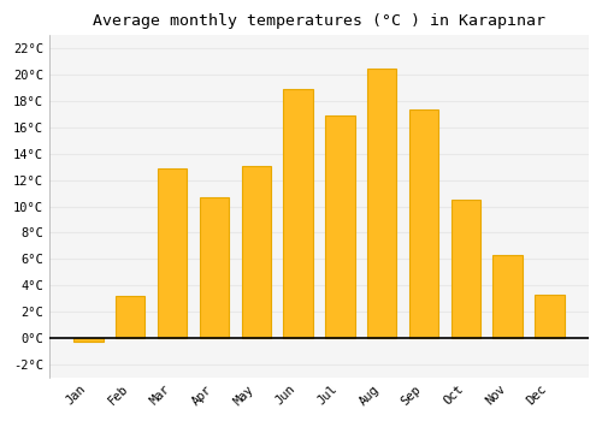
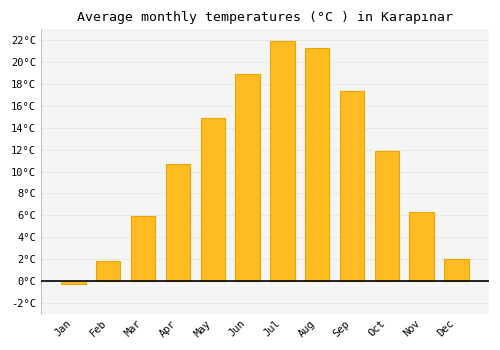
Feb: 3.2°C -> 1.8°C
Mar: 12.9°C -> 5.9°C
May: 13.1°C -> 14.9°C
Jul: 16.9°C -> 21.9°C
Aug: 20.5°C -> 21.3°C
Oct: 10.5°C -> 11.9°C
Dec: 3.3°C -> 2.0°C
